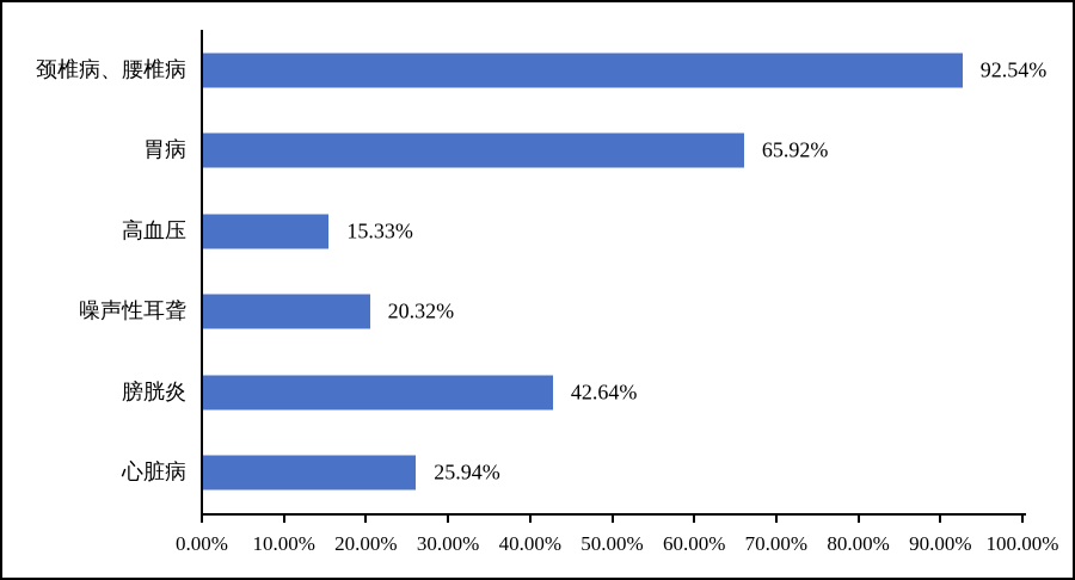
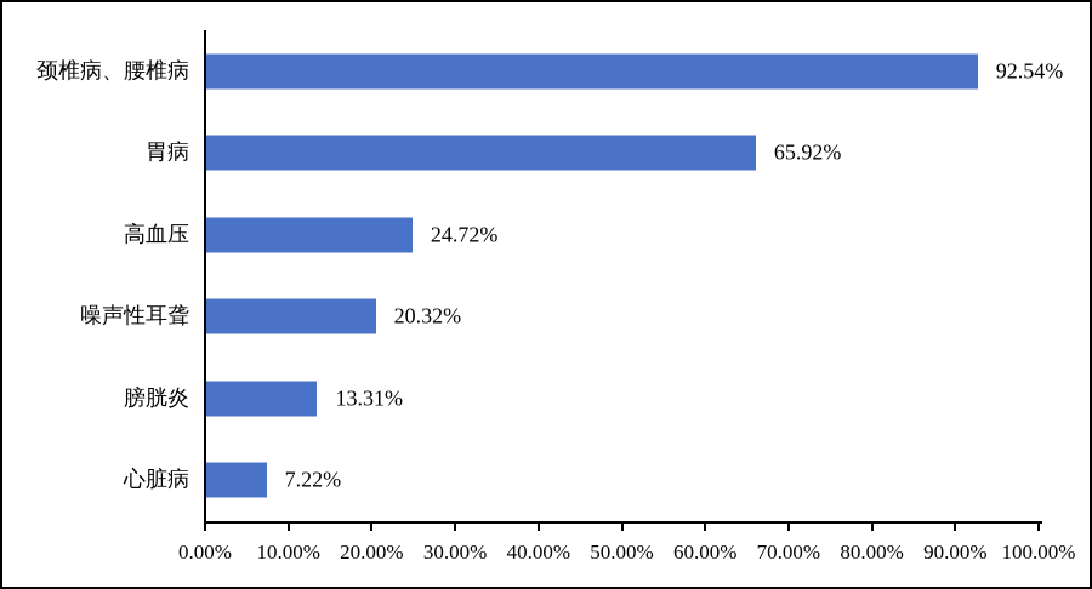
高血压: 15.33% -> 24.72%
膀胱炎: 42.64% -> 13.31%
心脏病: 25.94% -> 7.22%
